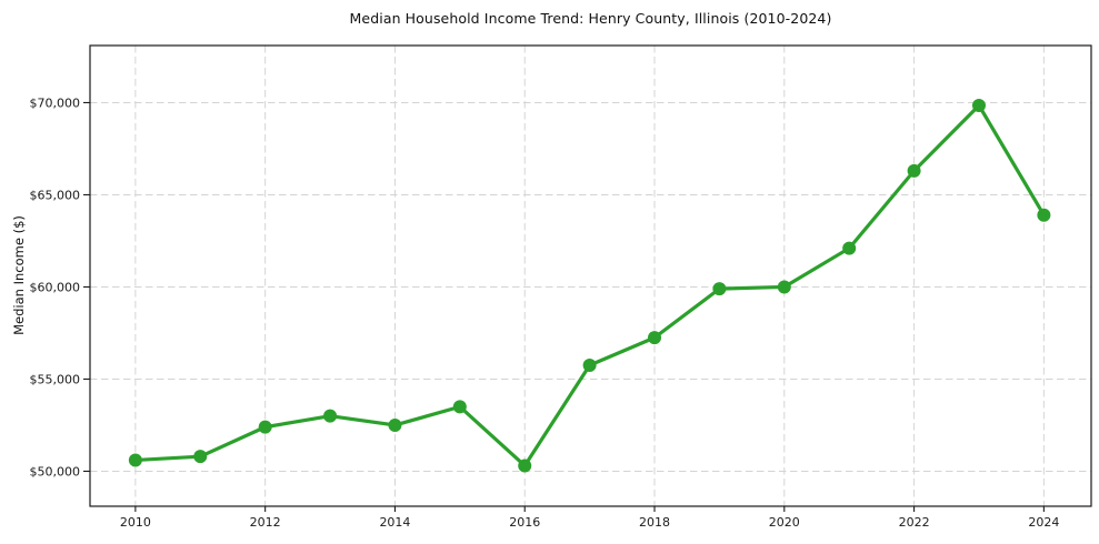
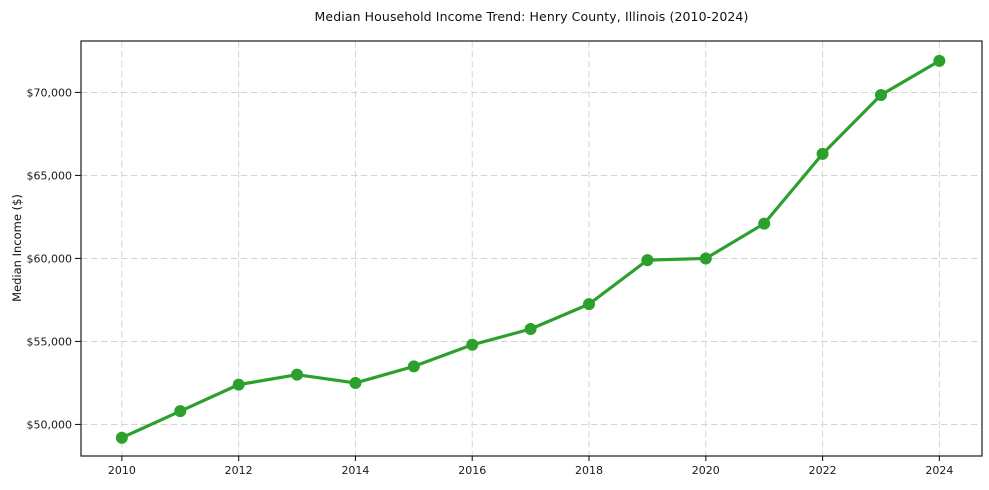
2010: $50600 -> $49200
2016: $50300 -> $54800
2024: $63900 -> $71900
